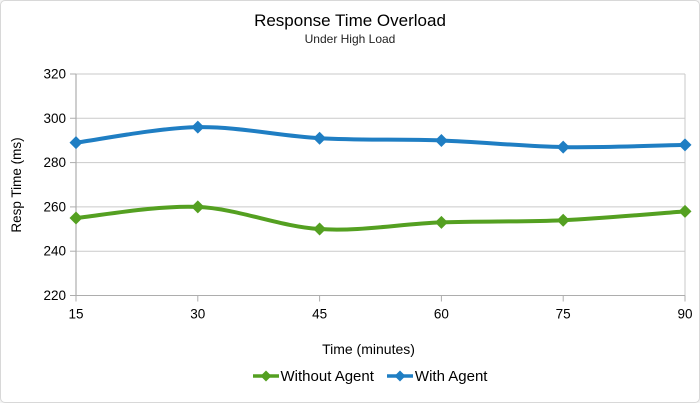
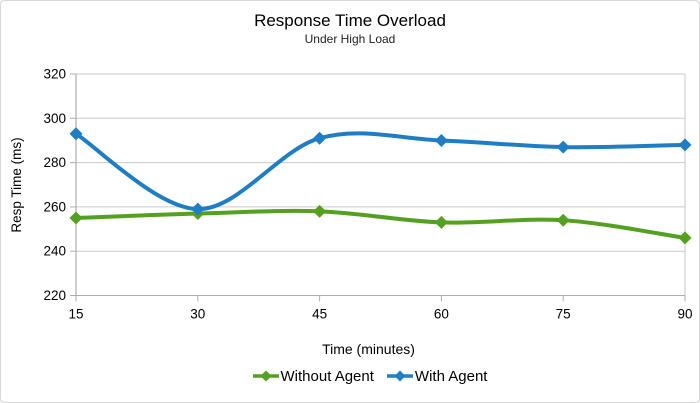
With Agent/15: 289 -> 293
Without Agent/30: 260 -> 257
With Agent/30: 296 -> 259
Without Agent/45: 250 -> 258
Without Agent/90: 258 -> 246
